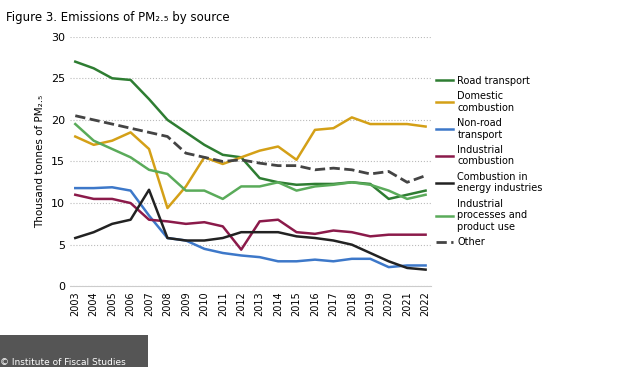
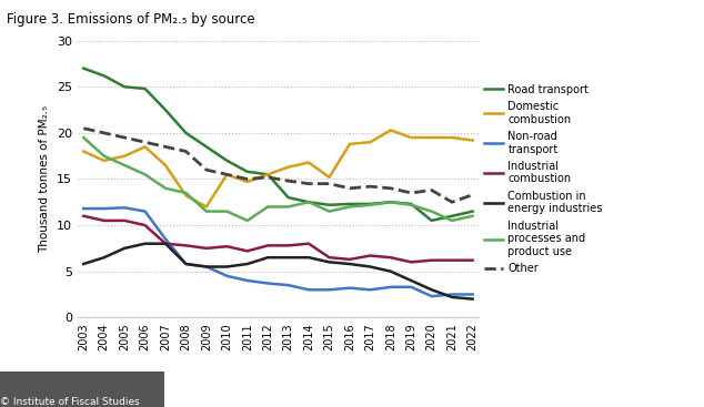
Combustion in energy industries/2007: 11.6 -> 8.0
Domestic combustion/2008: 9.4 -> 13.2
Industrial combustion/2012: 4.4 -> 7.8
